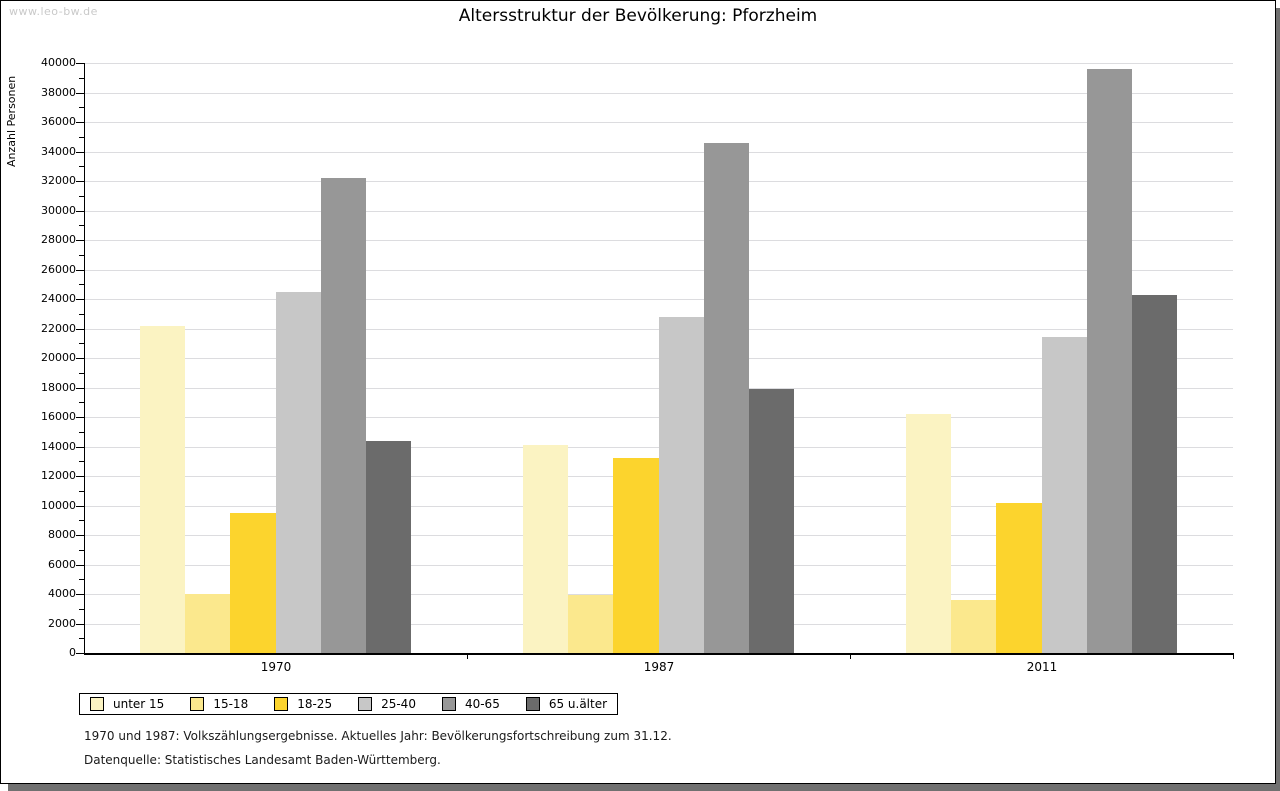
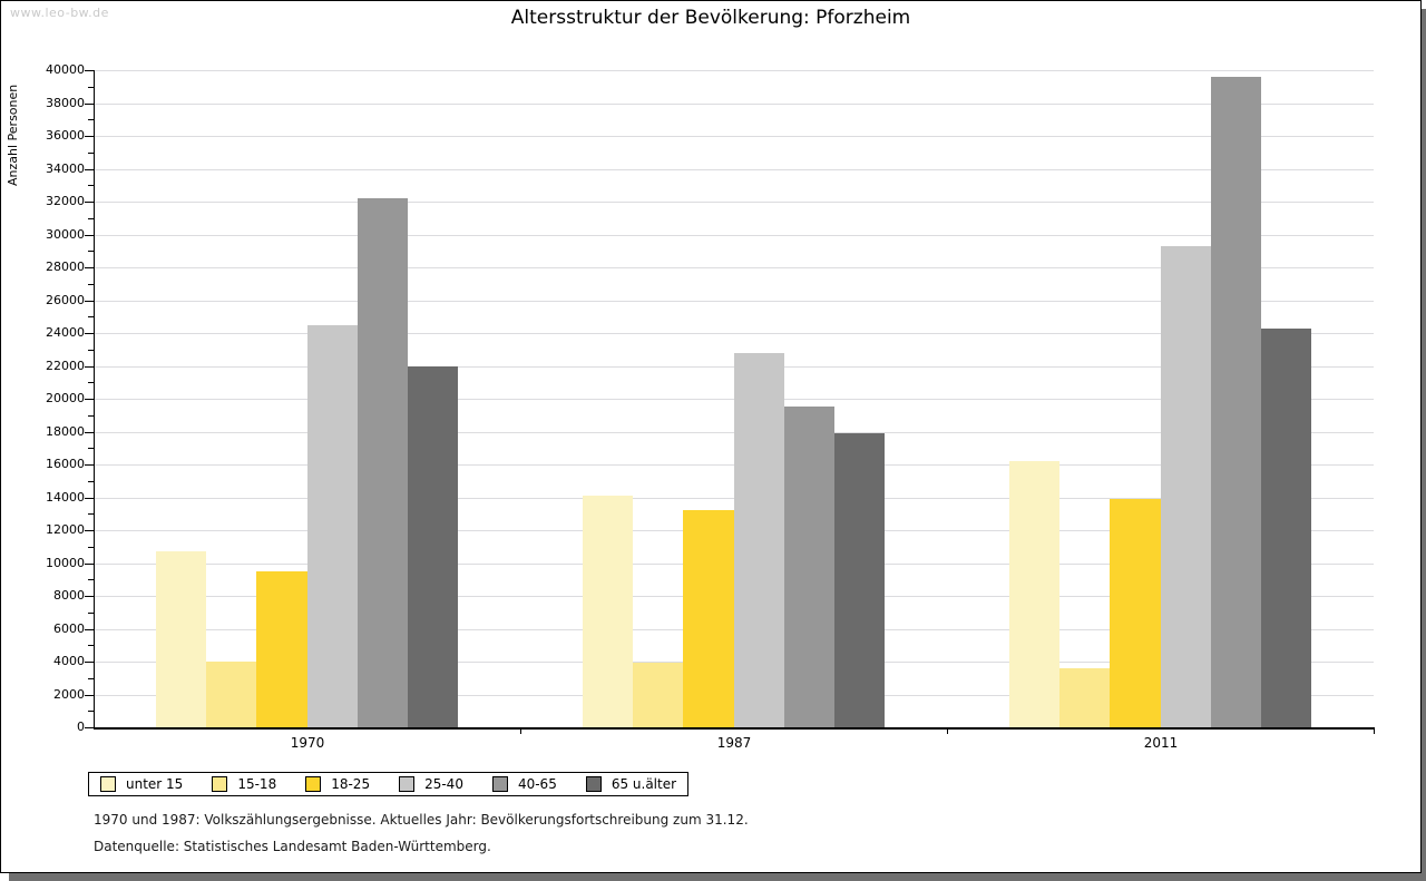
unter 15/1970: 22200 -> 10700
65 u.älter/1970: 14400 -> 22000
40-65/1987: 34600 -> 19500
18-25/2011: 10200 -> 13900
25-40/2011: 21400 -> 29300
